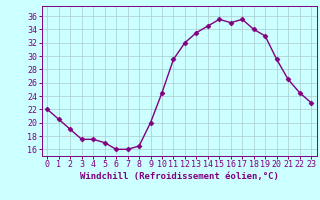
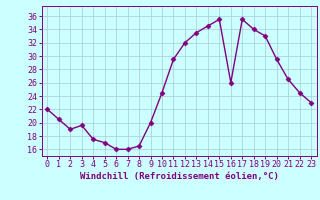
3: 17.5 -> 19.6
16: 35.0 -> 26.0
